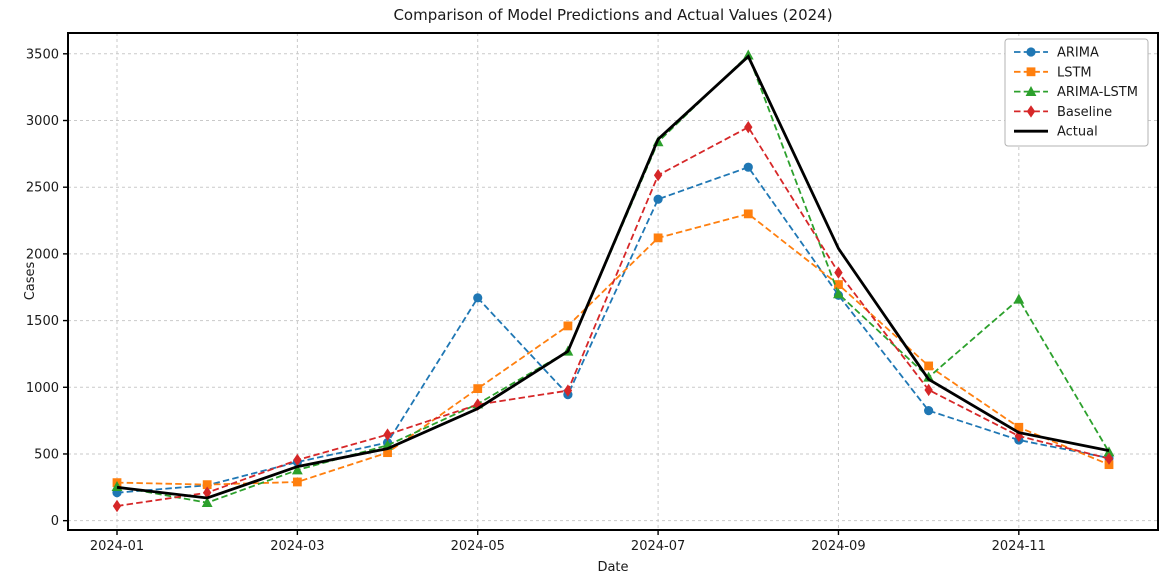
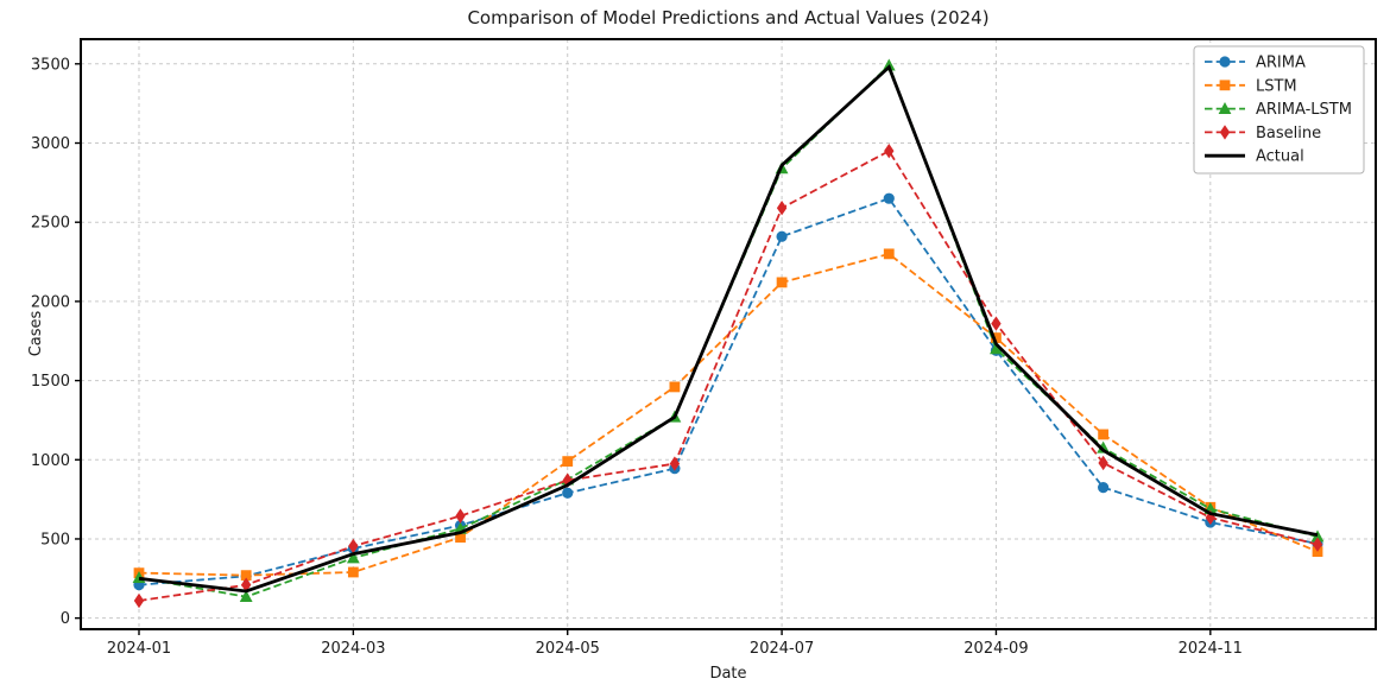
ARIMA/2024-05: 1670 -> 790
Actual/2024-09: 2040 -> 1730
ARIMA-LSTM/2024-11: 1660 -> 690
